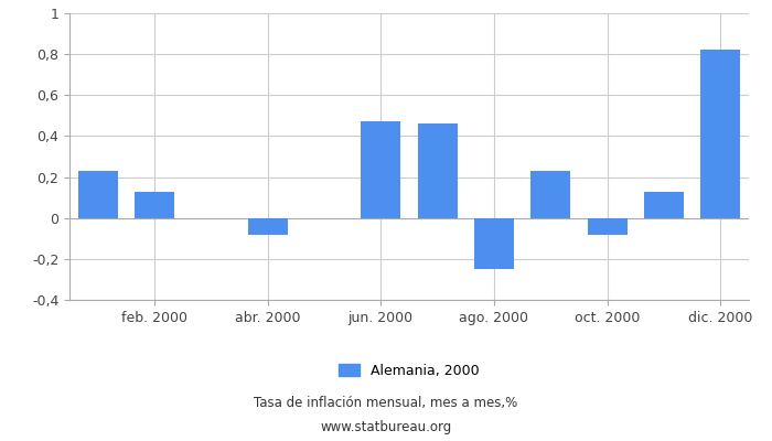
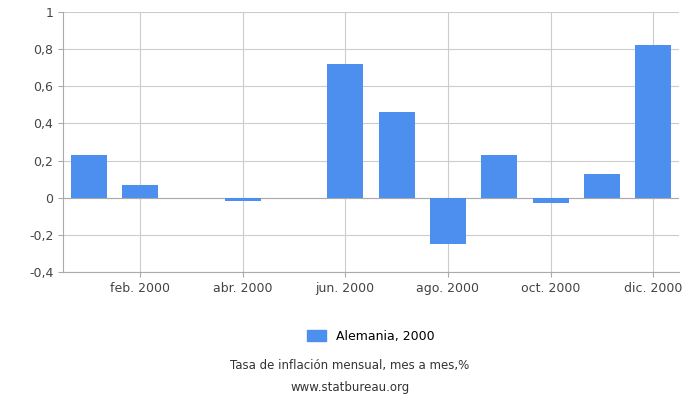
feb. 2000: 0,13 -> 0,07
abr. 2000: -0,08 -> -0,02
jun. 2000: 0,47 -> 0,72
oct. 2000: -0,08 -> -0,03
